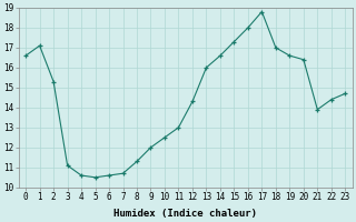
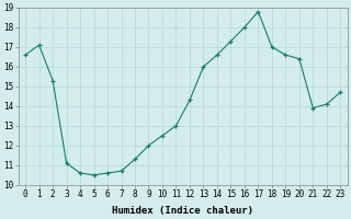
22: 14.4 -> 14.1
